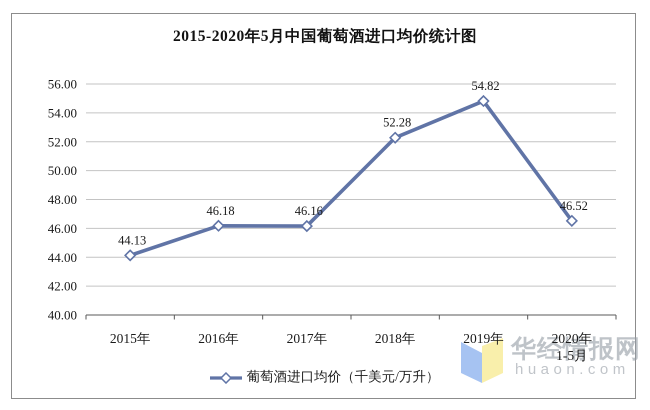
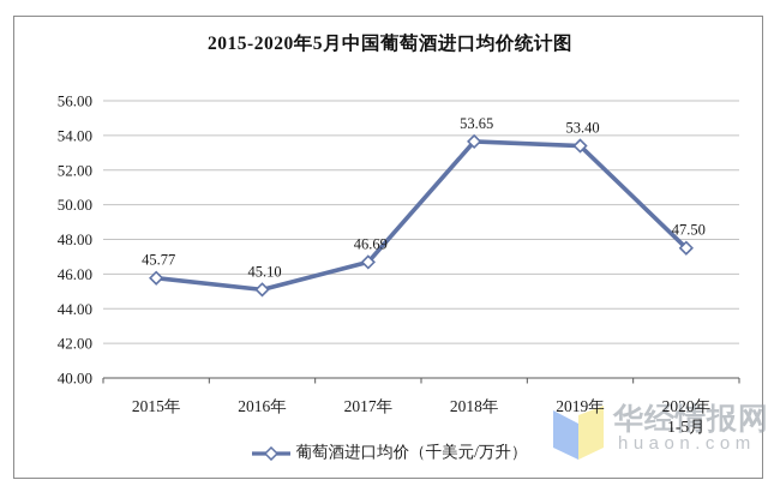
2015年: 44.13 -> 45.77
2016年: 46.18 -> 45.10
2017年: 46.16 -> 46.69
2018年: 52.28 -> 53.65
2019年: 54.82 -> 53.40
2020年 1-5月: 46.52 -> 47.50
